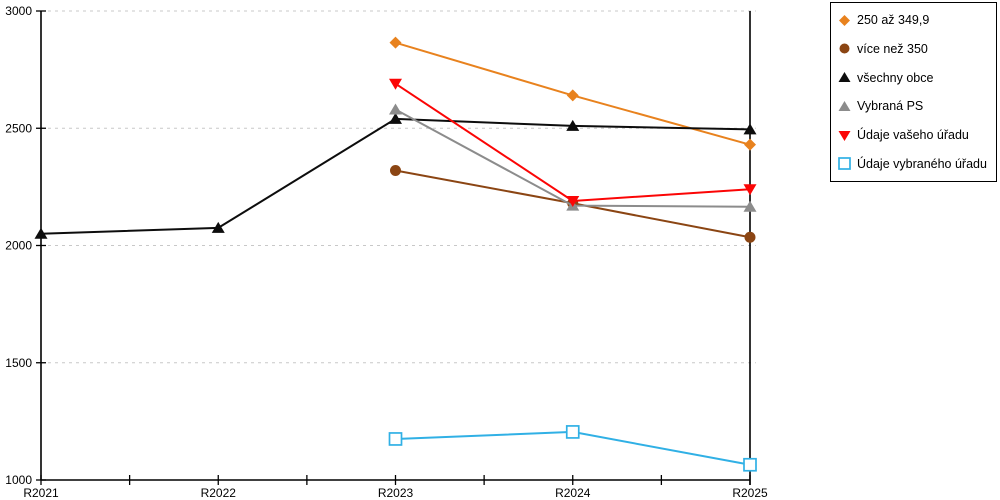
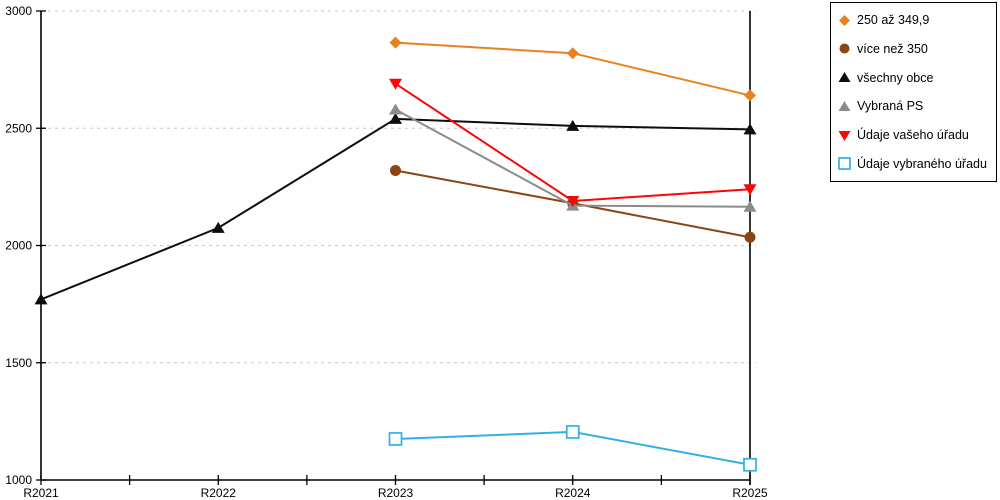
všechny obce/R2021: 2050 -> 1770
250 až 349,9/R2024: 2640 -> 2820
250 až 349,9/R2025: 2430 -> 2640
